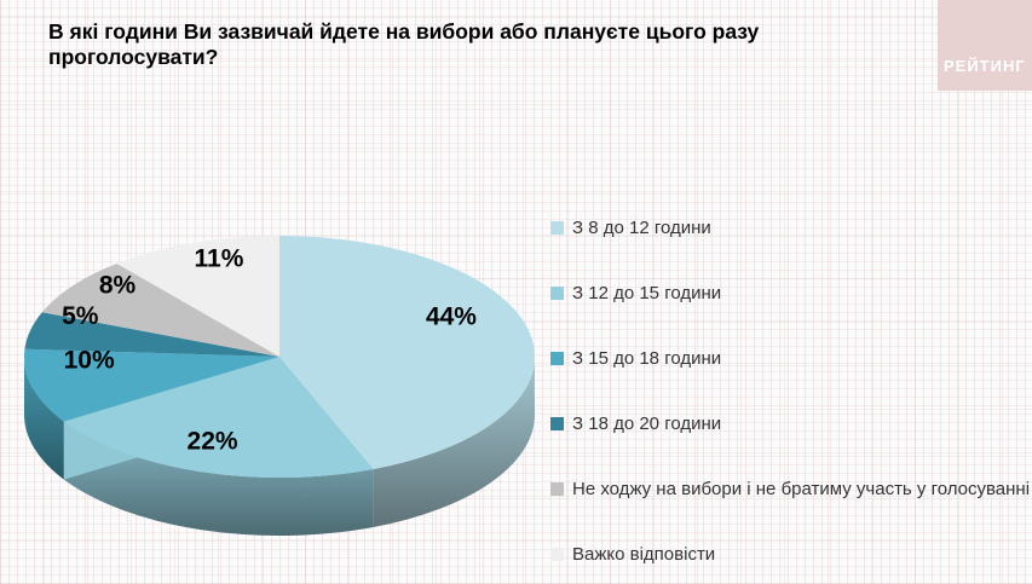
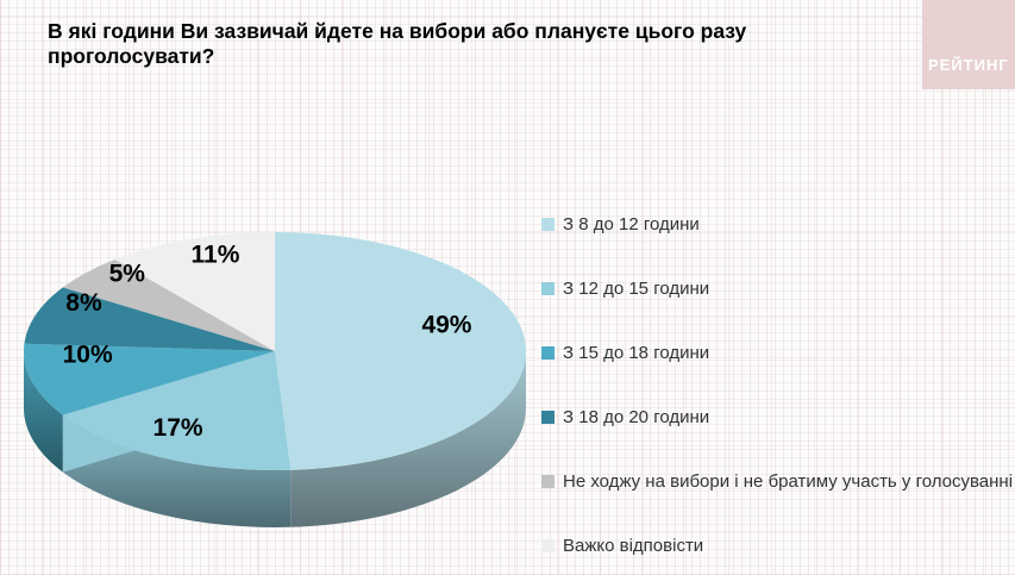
З 8 до 12 години: 44% -> 49%
З 12 до 15 години: 22% -> 17%
З 18 до 20 години: 5% -> 8%
Не ходжу на вибори і не братиму участь у голосуванні: 8% -> 5%
